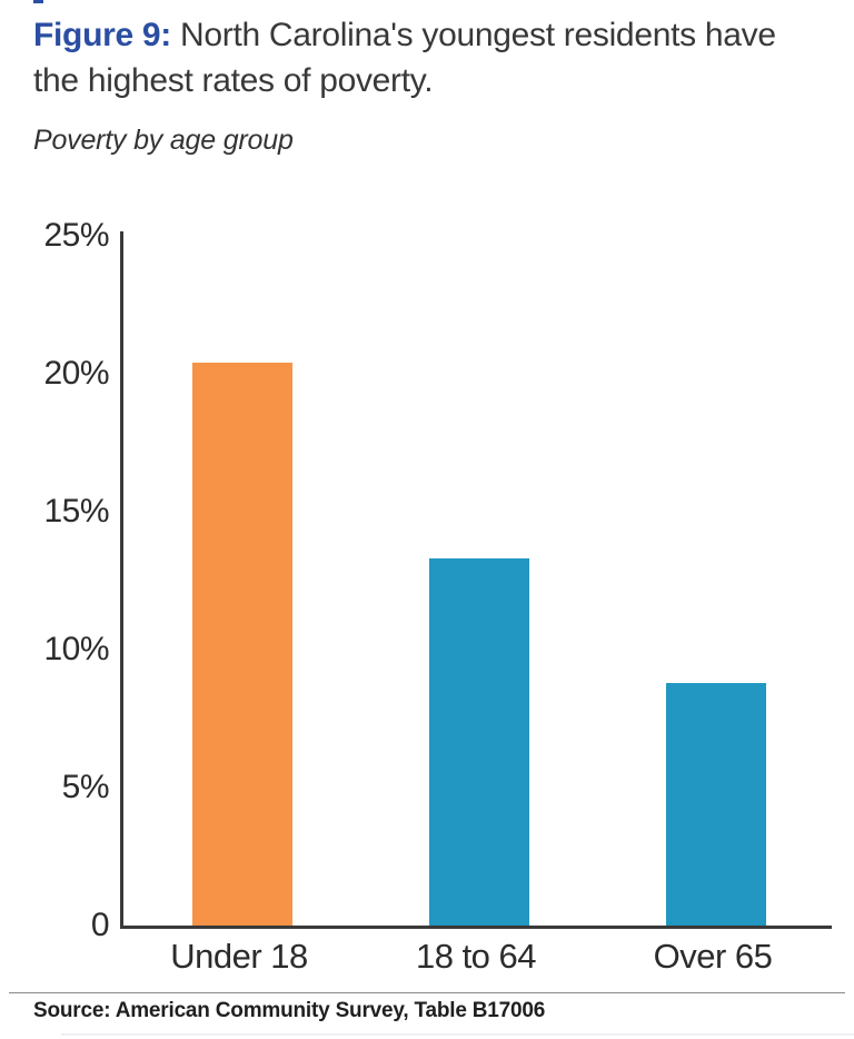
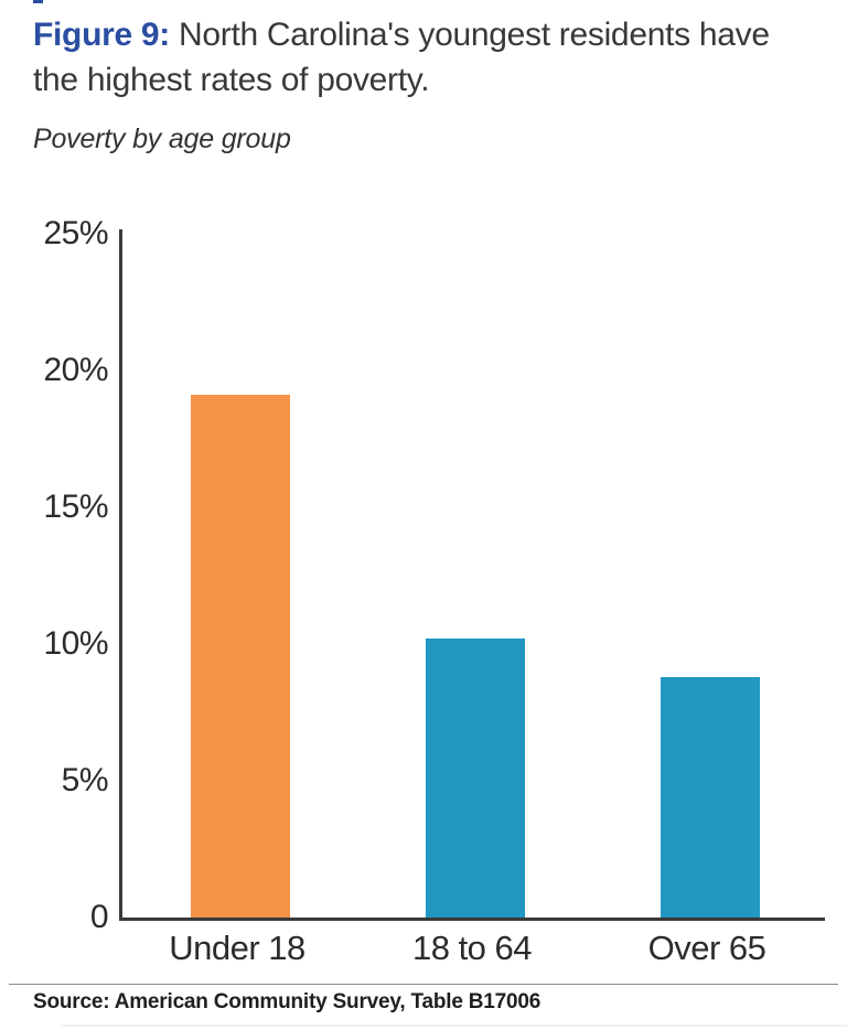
Under 18: 20.4% -> 19.1%
18 to 64: 13.3% -> 10.2%
